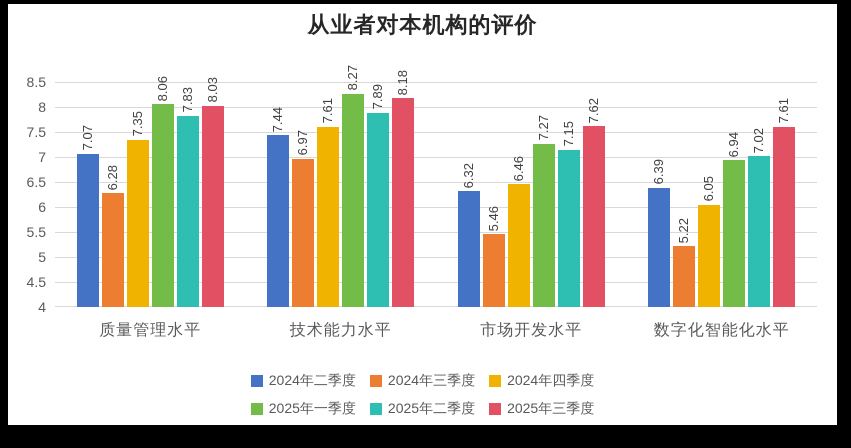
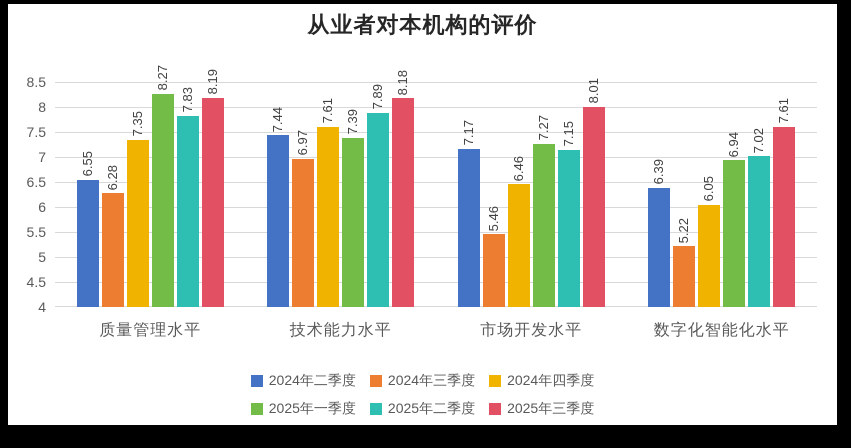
2024年二季度/质量管理水平: 7.07 -> 6.55
2025年一季度/质量管理水平: 8.06 -> 8.27
2025年三季度/质量管理水平: 8.03 -> 8.19
2025年一季度/技术能力水平: 8.27 -> 7.39
2024年二季度/市场开发水平: 6.32 -> 7.17
2025年三季度/市场开发水平: 7.62 -> 8.01
